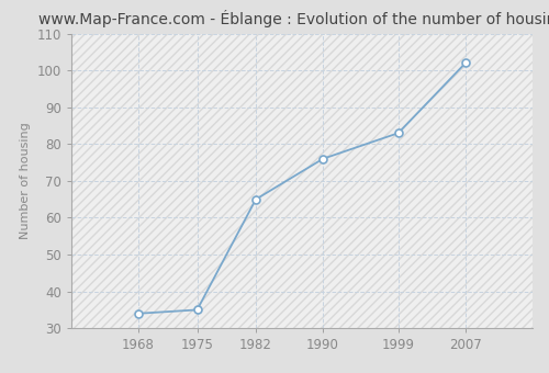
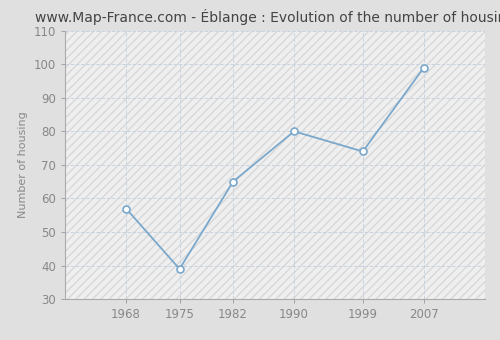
1968: 34 -> 57
1975: 35 -> 39
1990: 76 -> 80
1999: 83 -> 74
2007: 102 -> 99
